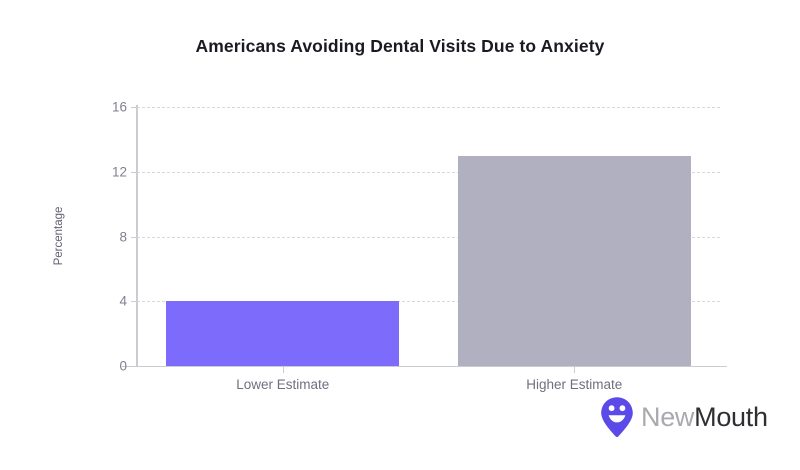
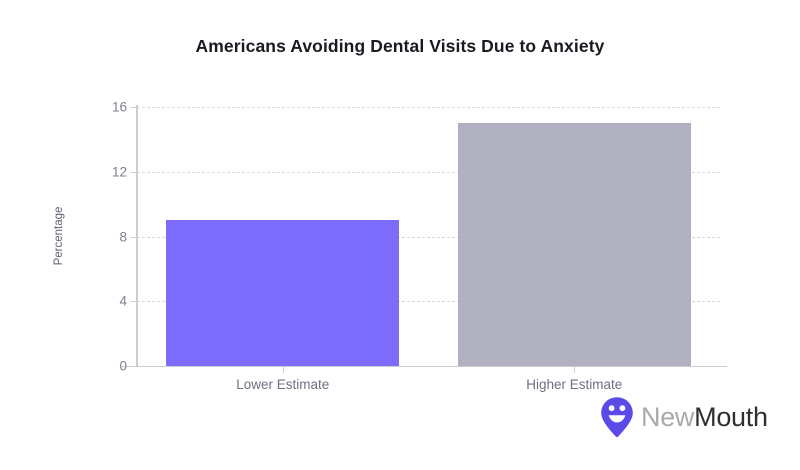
Lower Estimate: 4 -> 9
Higher Estimate: 13 -> 15
